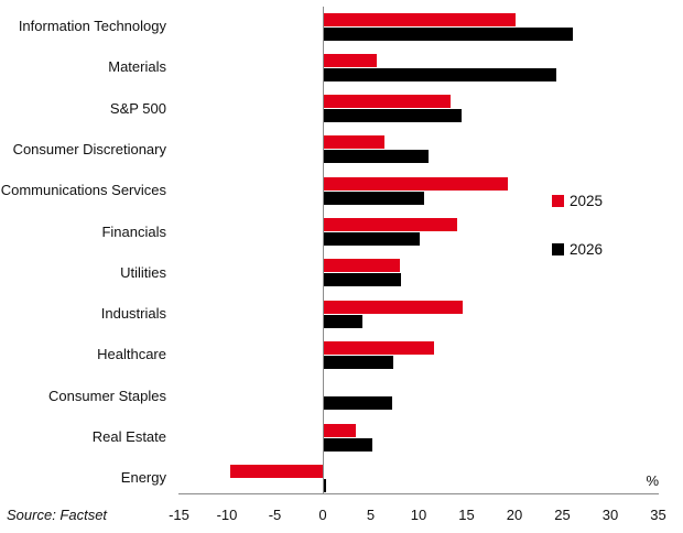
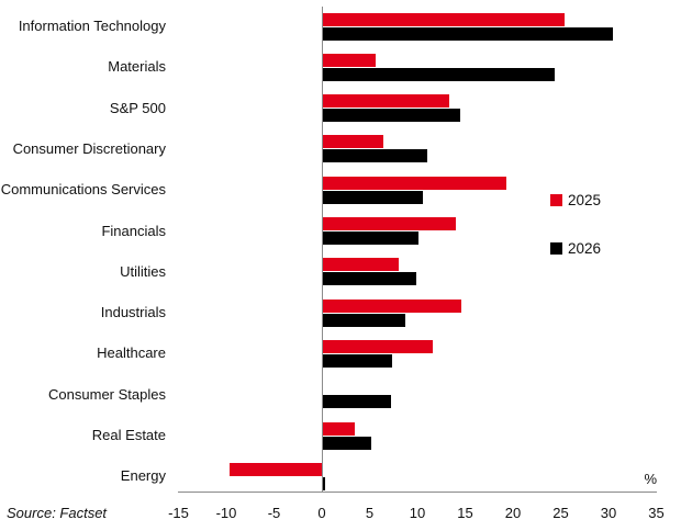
2025/Information Technology: 20 -> 25
2026/Information Technology: 26 -> 30
2026/Utilities: 8 -> 10
2026/Industrials: 4 -> 9
